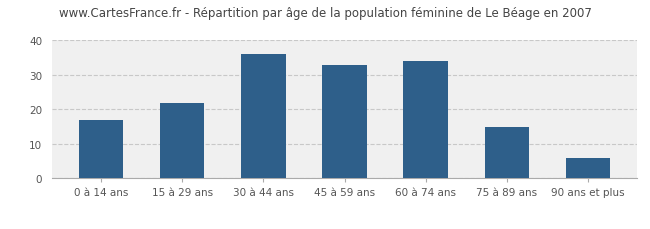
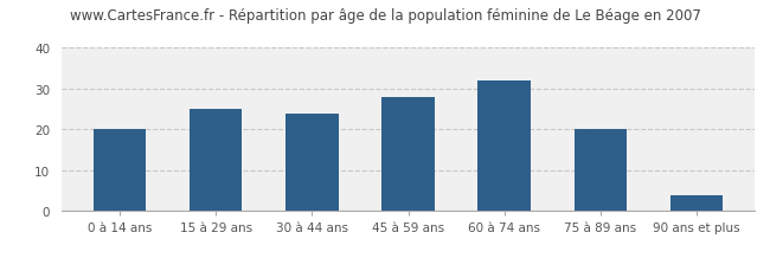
0 à 14 ans: 17 -> 20
15 à 29 ans: 22 -> 25
30 à 44 ans: 36 -> 24
45 à 59 ans: 33 -> 28
60 à 74 ans: 34 -> 32
75 à 89 ans: 15 -> 20
90 ans et plus: 6 -> 4
